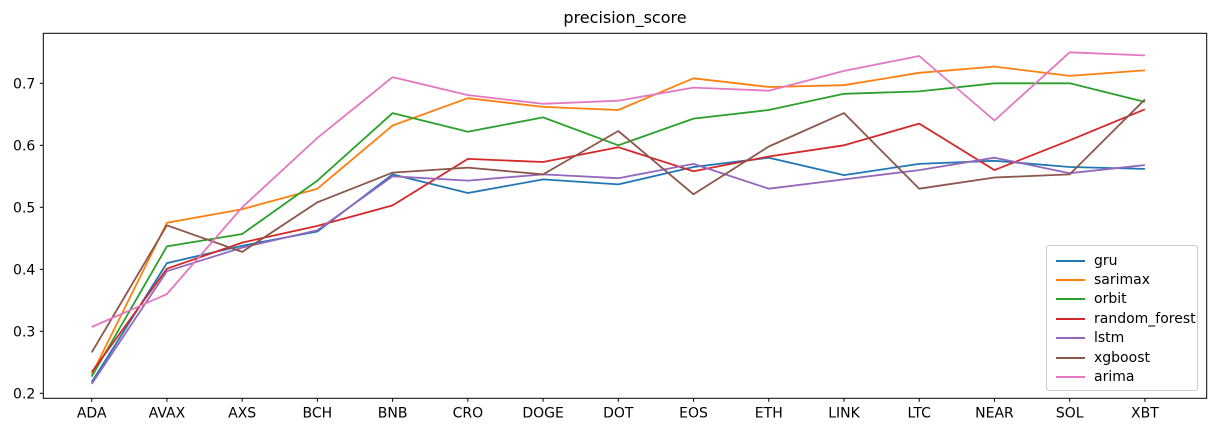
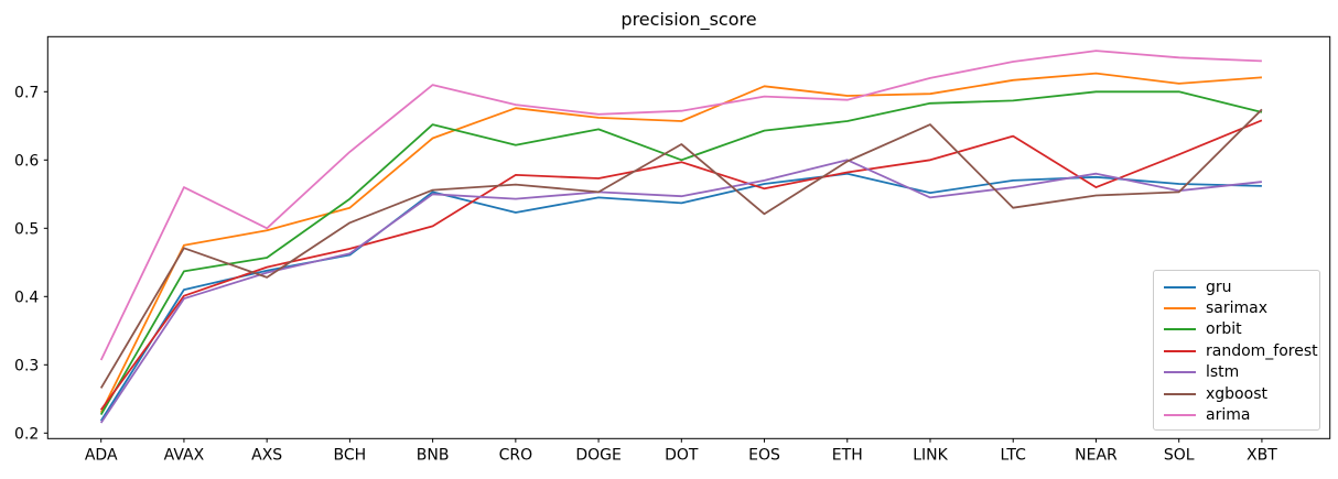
arima/AVAX: 0.36 -> 0.56
lstm/ETH: 0.53 -> 0.60
arima/NEAR: 0.64 -> 0.76
